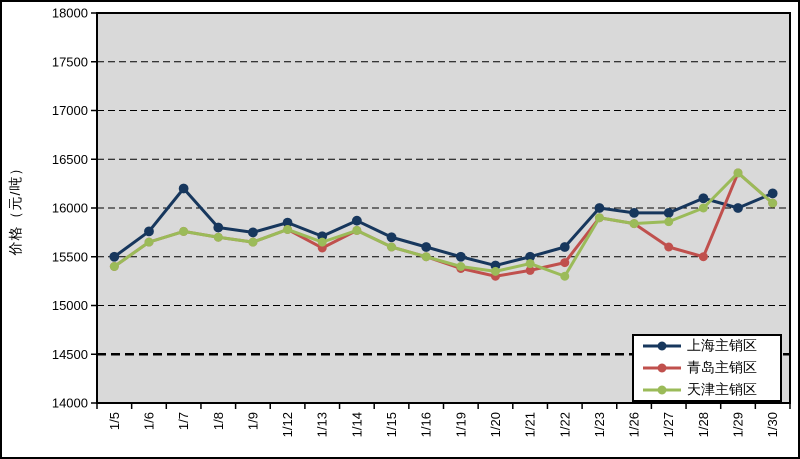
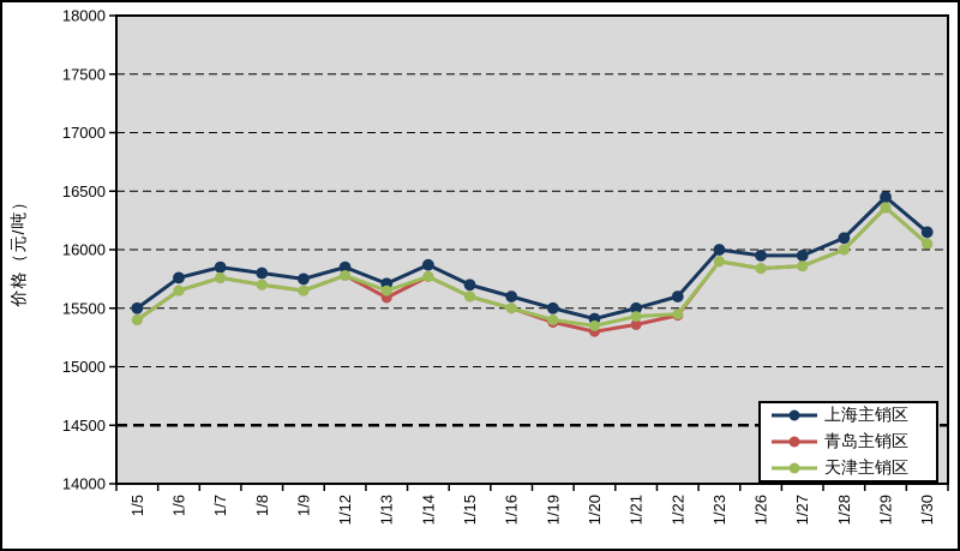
上海主销区/1/7: 16200 -> 15800
天津主销区/1/22: 15300 -> 15400
青岛主销区/1/27: 15600 -> 15900
青岛主销区/1/28: 15500 -> 16000
上海主销区/1/29: 16000 -> 16400
